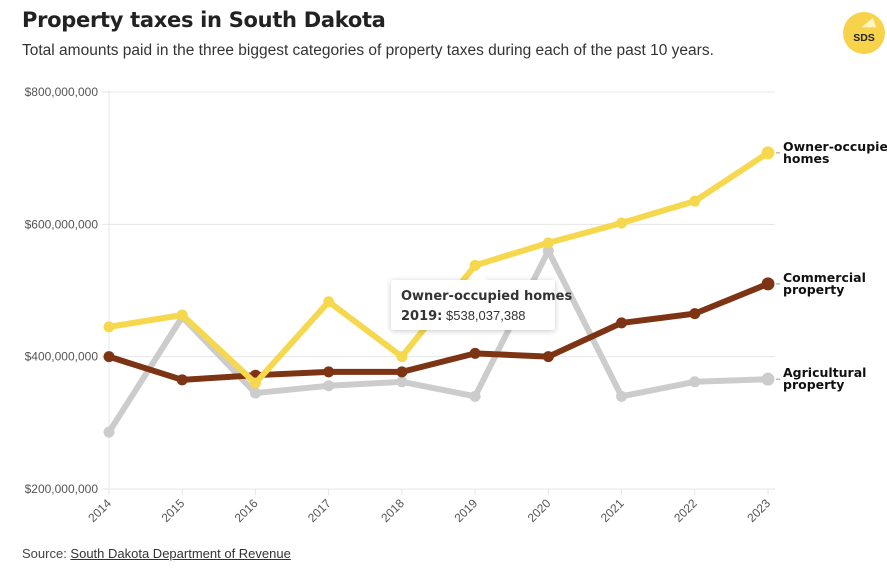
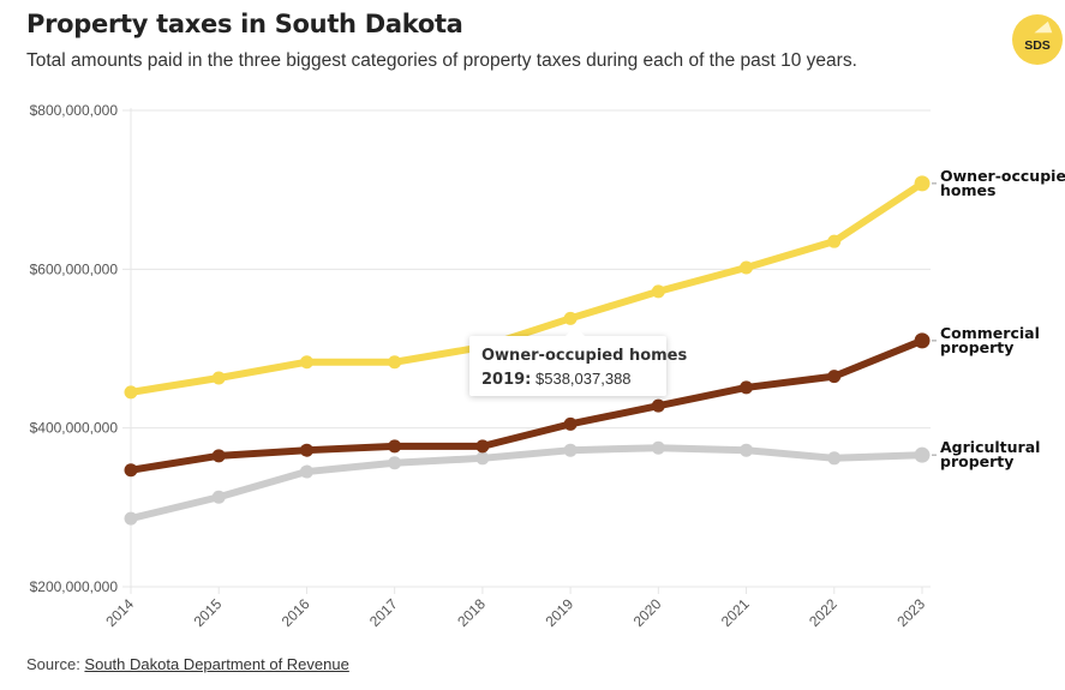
Commercial property/2014: $400000000 -> $350000000
Agricultural property/2015: $460000000 -> $310000000
Owner-occupied homes/2016: $360000000 -> $480000000
Owner-occupied homes/2018: $400000000 -> $500000000
Agricultural property/2019: $340000000 -> $370000000
Commercial property/2020: $400000000 -> $430000000
Agricultural property/2020: $560000000 -> $380000000
Agricultural property/2021: $340000000 -> $370000000
